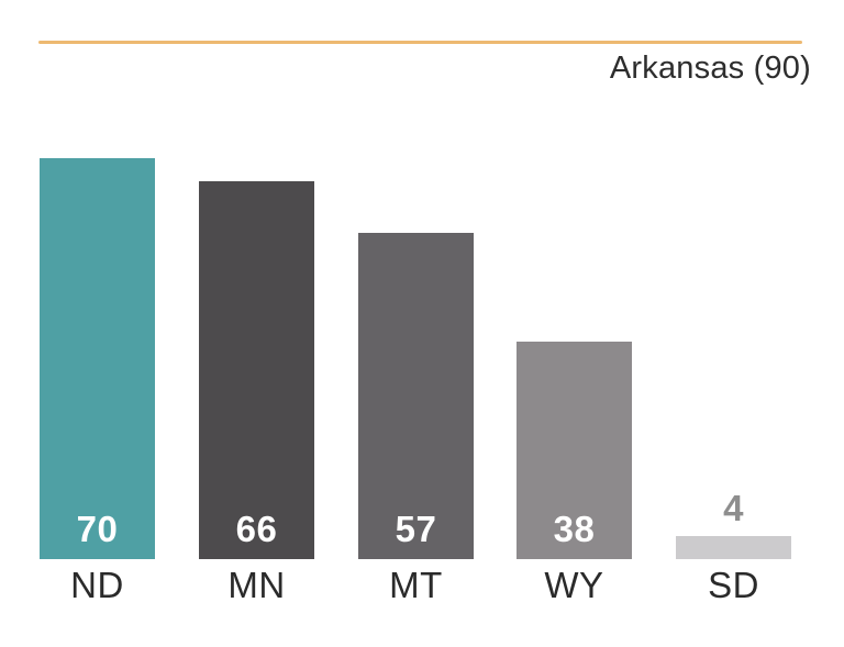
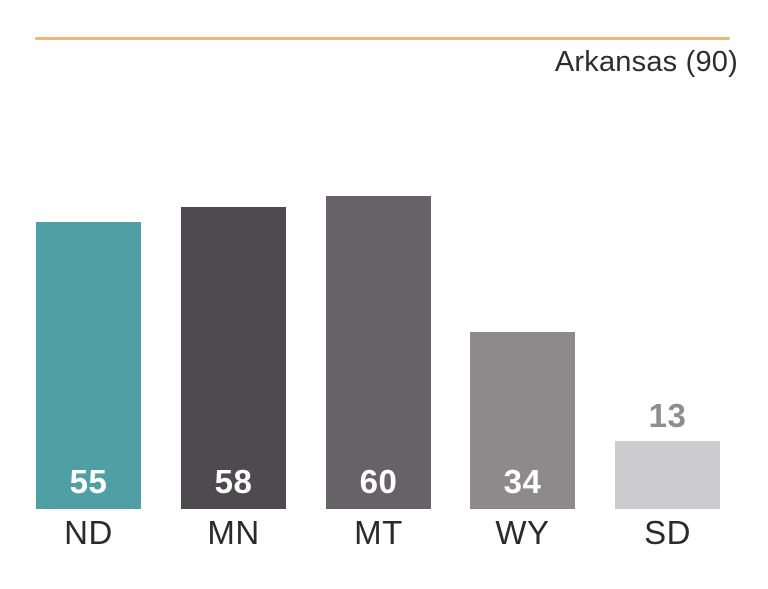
ND: 70 -> 55
MN: 66 -> 58
MT: 57 -> 60
WY: 38 -> 34
SD: 4 -> 13
